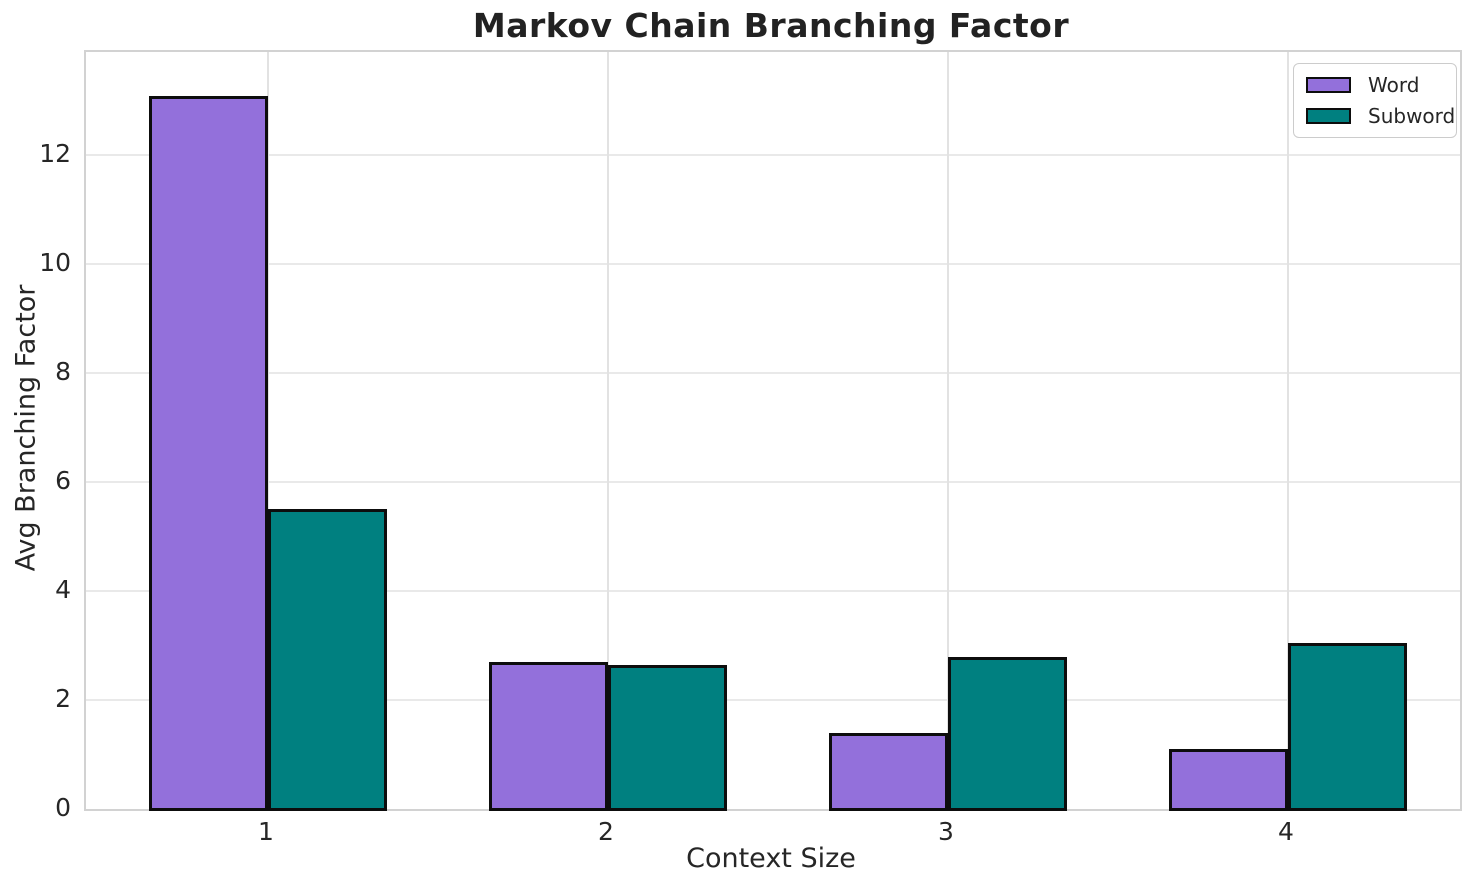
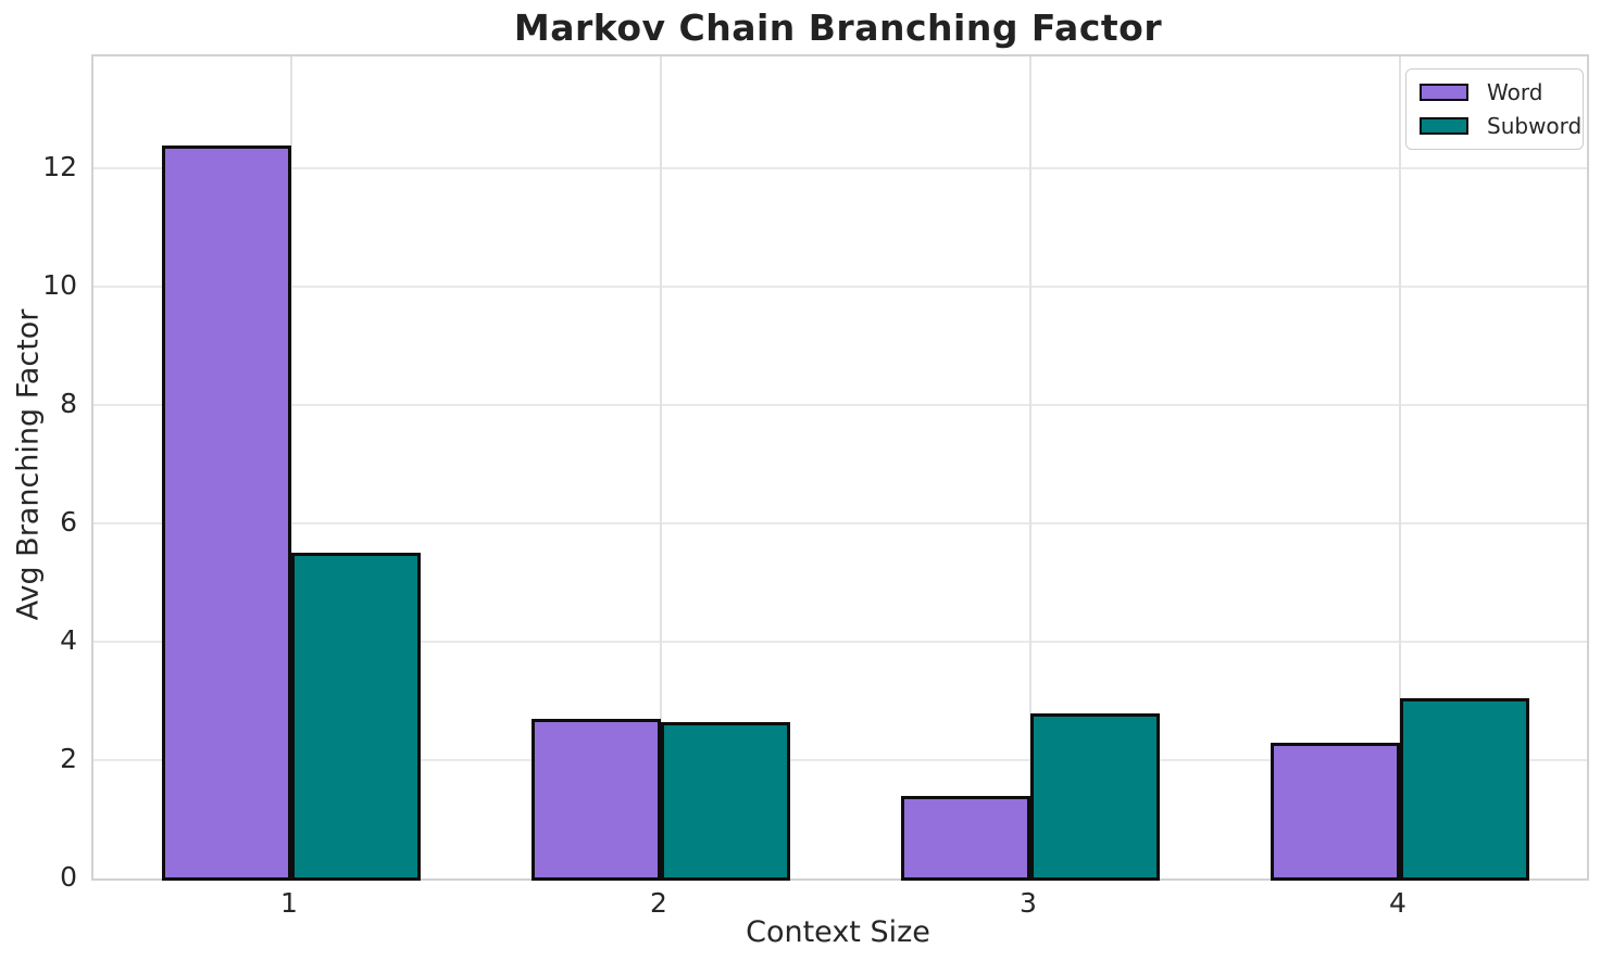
Word/1: 13.1 -> 12.4
Word/4: 1.1 -> 2.3
